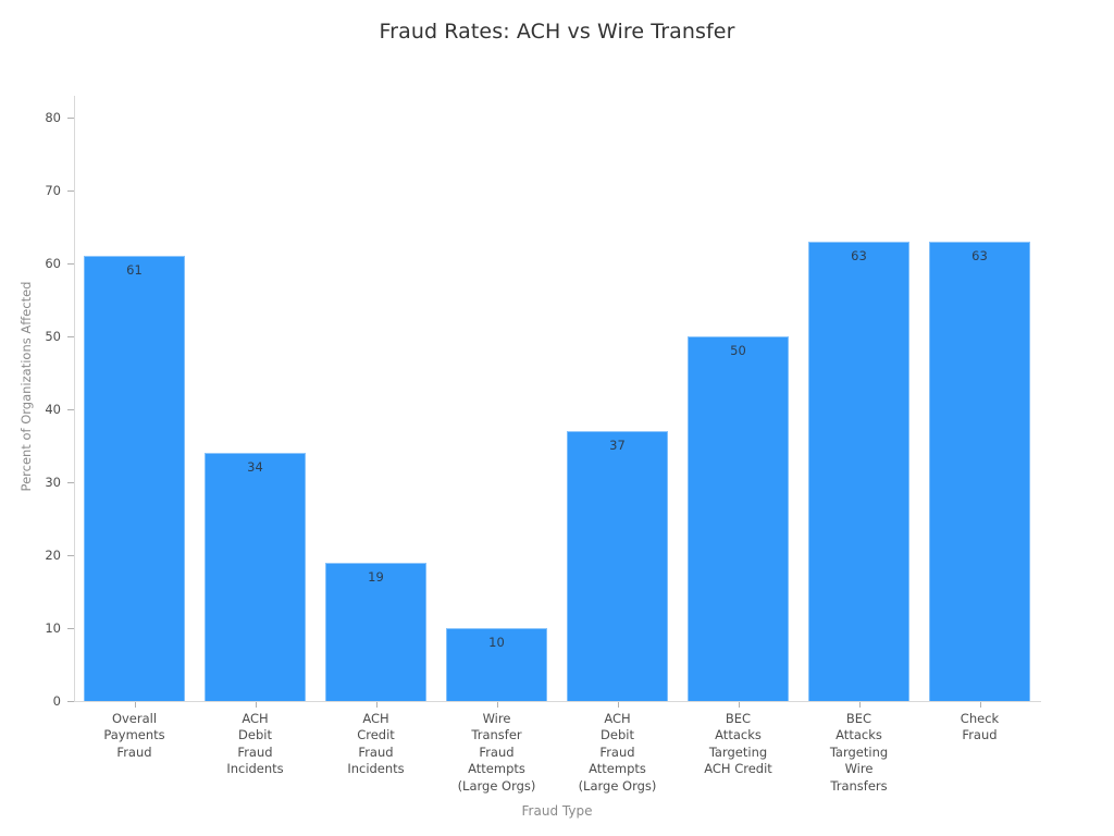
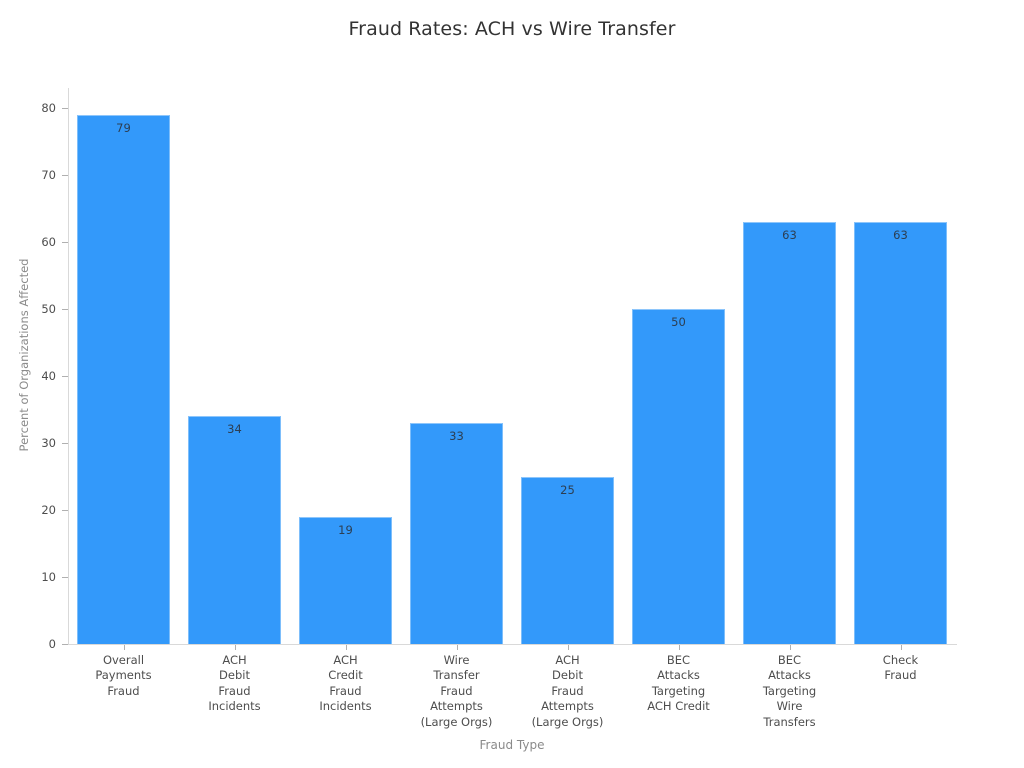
Overall Payments Fraud: 61 -> 79
Wire Transfer Fraud Attempts (Large Orgs): 10 -> 33
ACH Debit Fraud Attempts (Large Orgs): 37 -> 25
